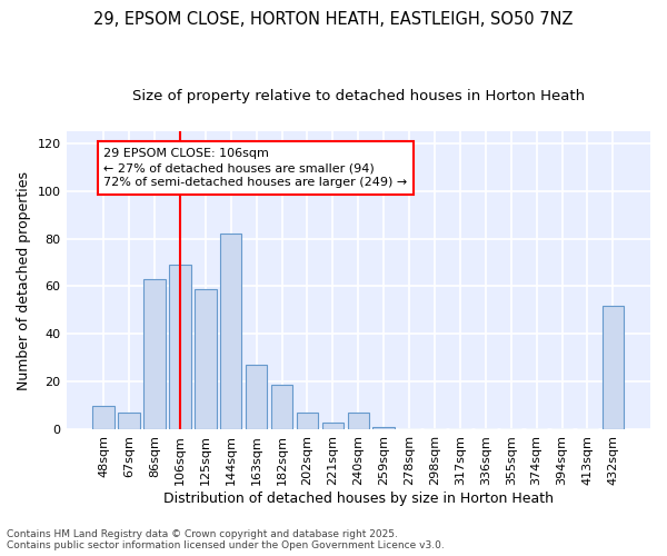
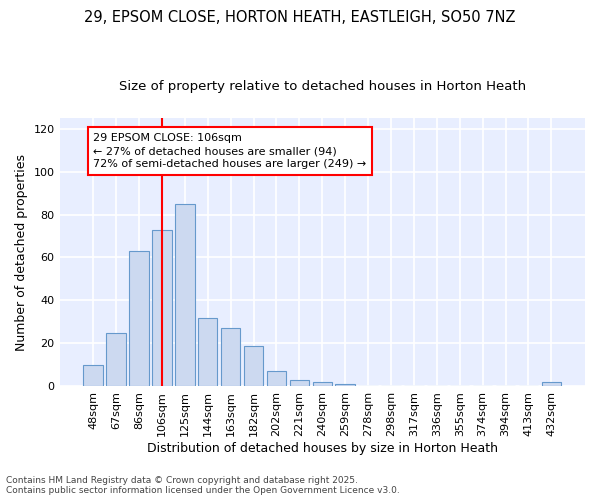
67sqm: 7 -> 25
106sqm: 69 -> 73
125sqm: 59 -> 85
144sqm: 82 -> 32
240sqm: 7 -> 2
432sqm: 52 -> 2
